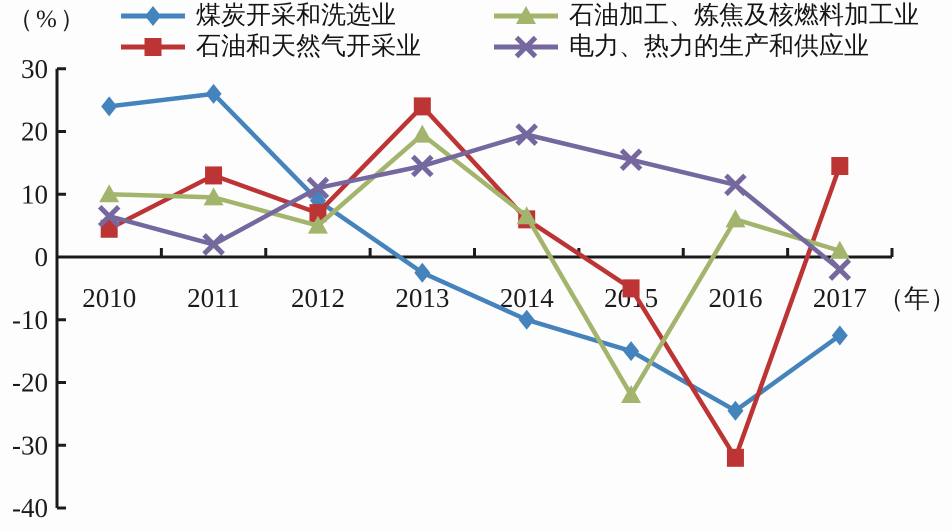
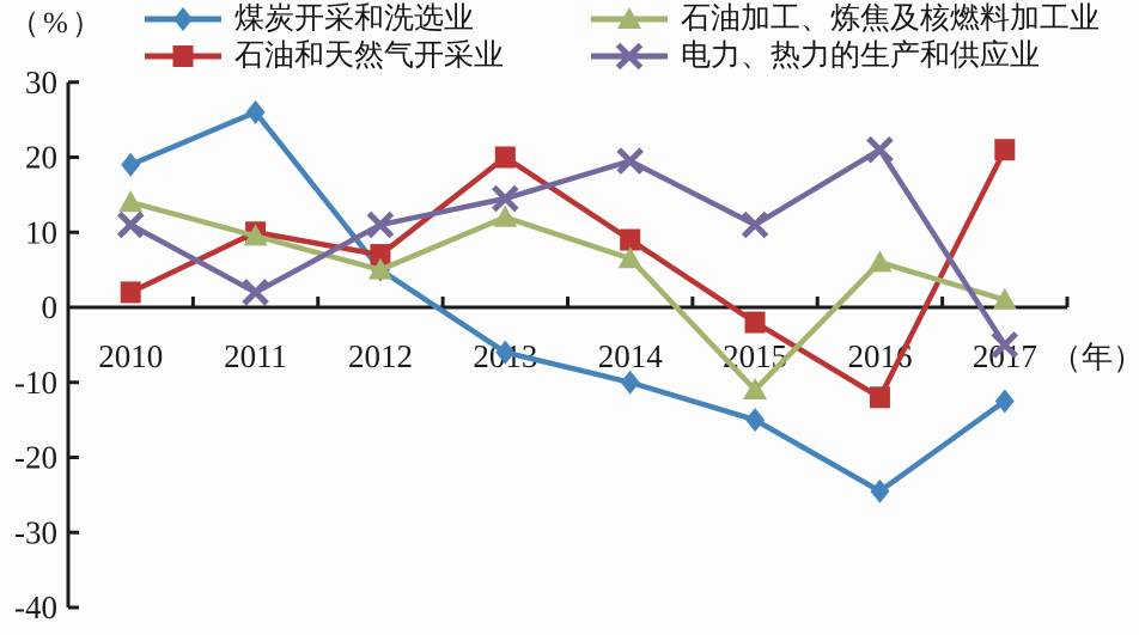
煤炭开采和洗选业/2010: 24 -> 19
石油和天然气开采业/2010: 4 -> 2
石油加工、炼焦及核燃料加工业/2010: 10 -> 14
电力、热力的生产和供应业/2010: 6 -> 11
石油和天然气开采业/2011: 13 -> 10
煤炭开采和洗选业/2012: 9 -> 5
煤炭开采和洗选业/2013: -2 -> -6
石油和天然气开采业/2013: 24 -> 20
石油加工、炼焦及核燃料加工业/2013: 20 -> 12
石油和天然气开采业/2014: 6 -> 9
石油和天然气开采业/2015: -5 -> -2
石油加工、炼焦及核燃料加工业/2015: -22 -> -11
电力、热力的生产和供应业/2015: 16 -> 11
石油和天然气开采业/2016: -32 -> -12
电力、热力的生产和供应业/2016: 12 -> 21
石油和天然气开采业/2017: 14 -> 21
电力、热力的生产和供应业/2017: -2 -> -5
